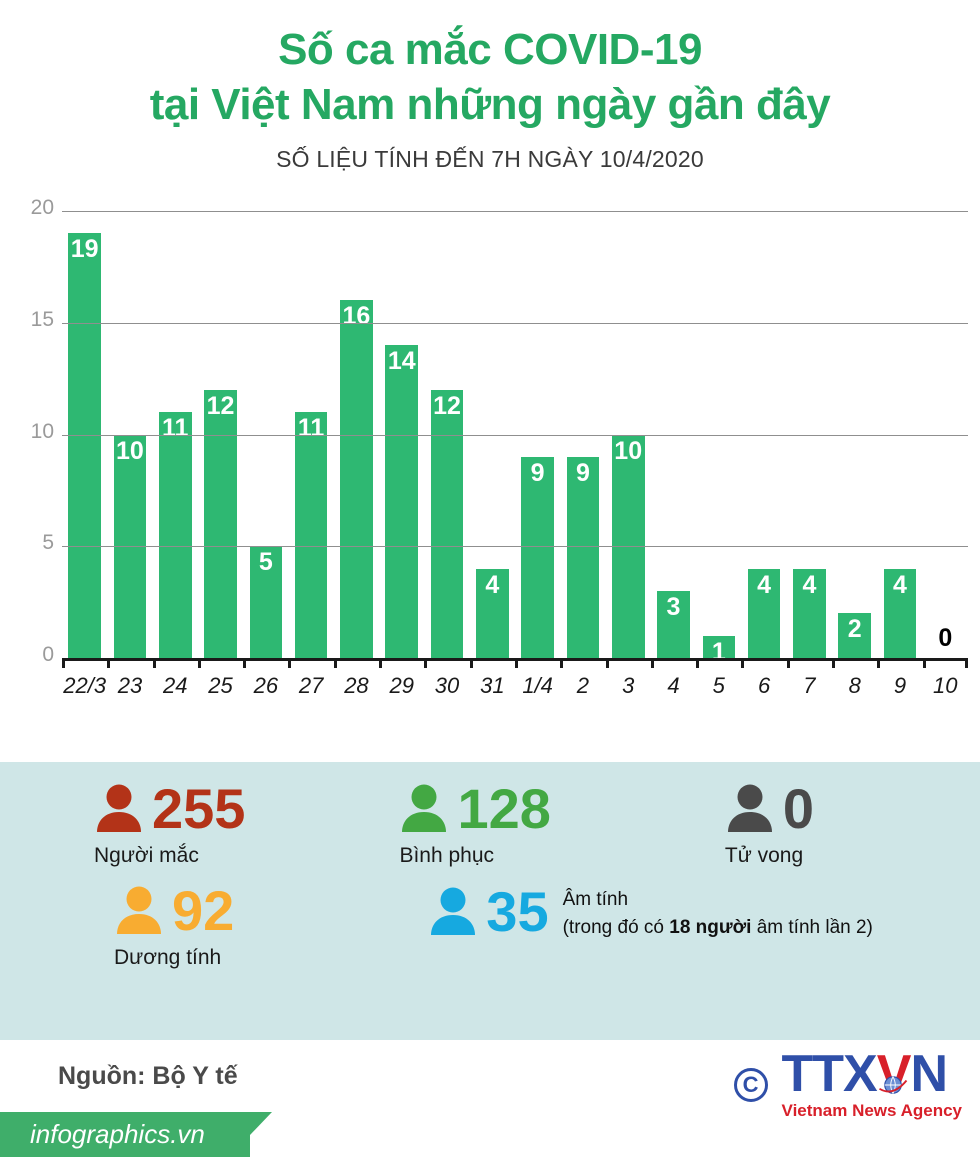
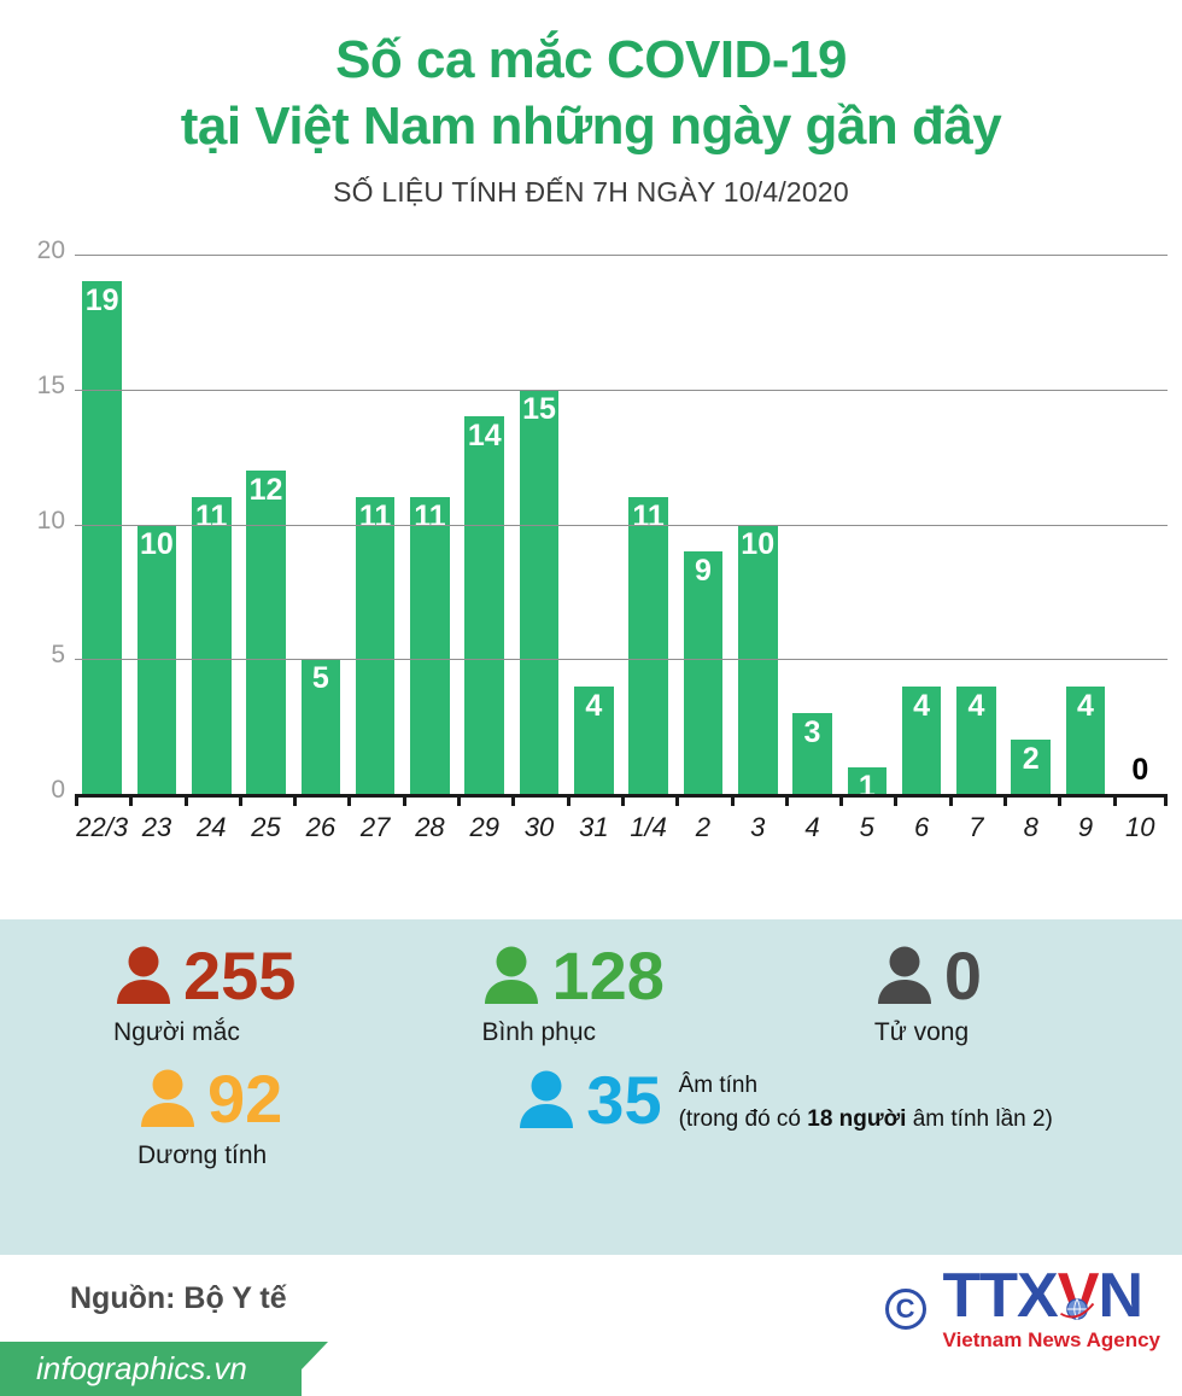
28: 16 -> 11
30: 12 -> 15
1/4: 9 -> 11
